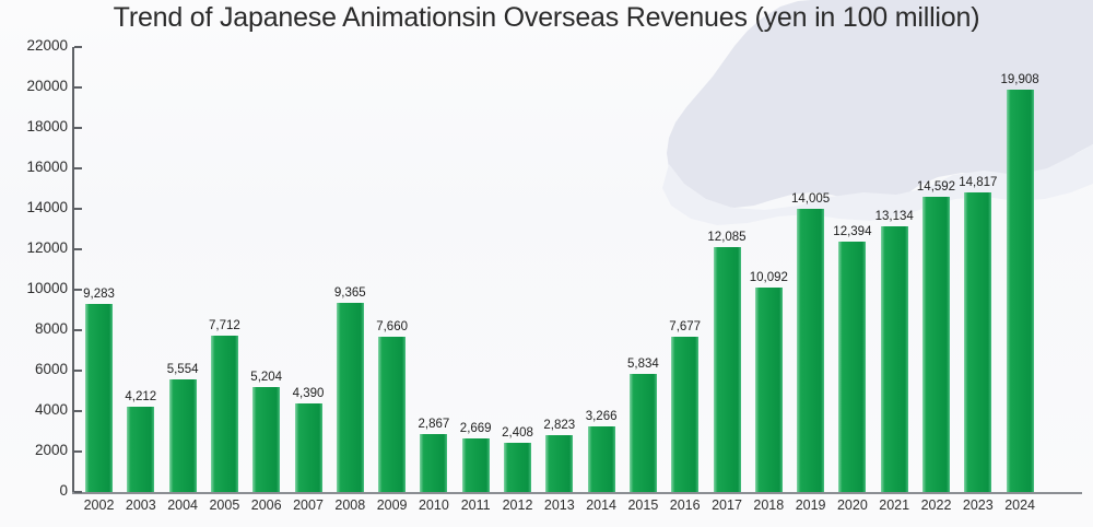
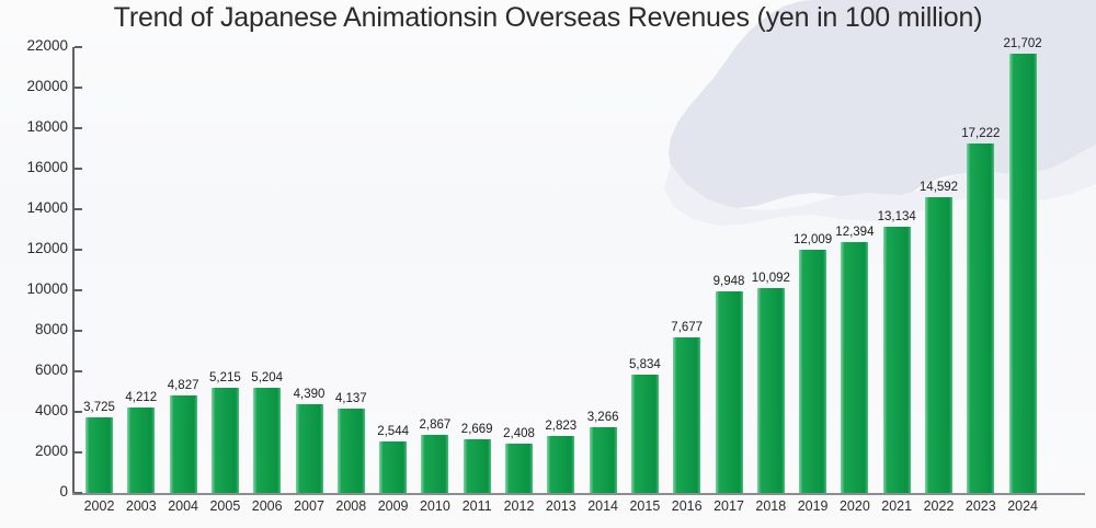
2002: 9,283 -> 3,725
2004: 5,554 -> 4,827
2005: 7,712 -> 5,215
2008: 9,365 -> 4,137
2009: 7,660 -> 2,544
2017: 12,085 -> 9,948
2019: 14,005 -> 12,009
2023: 14,817 -> 17,222
2024: 19,908 -> 21,702
